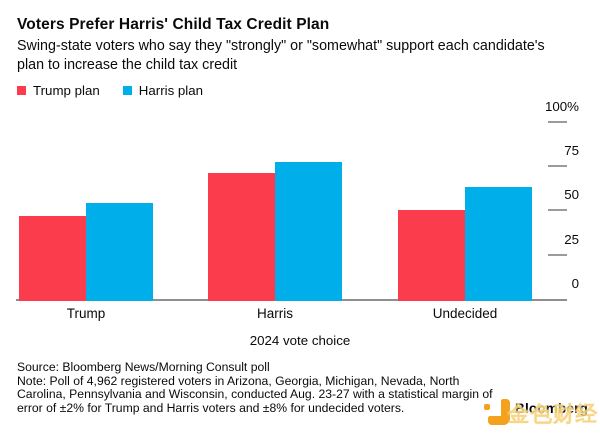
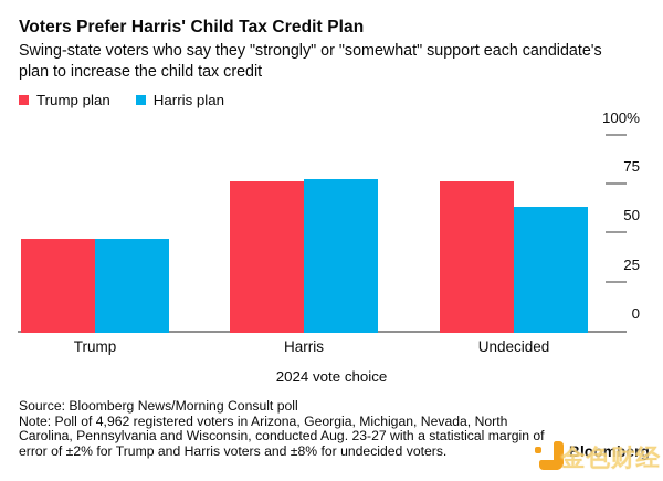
Harris plan/Trump: 54% -> 47%
Trump plan/Harris: 71% -> 76%
Trump plan/Undecided: 50% -> 76%
